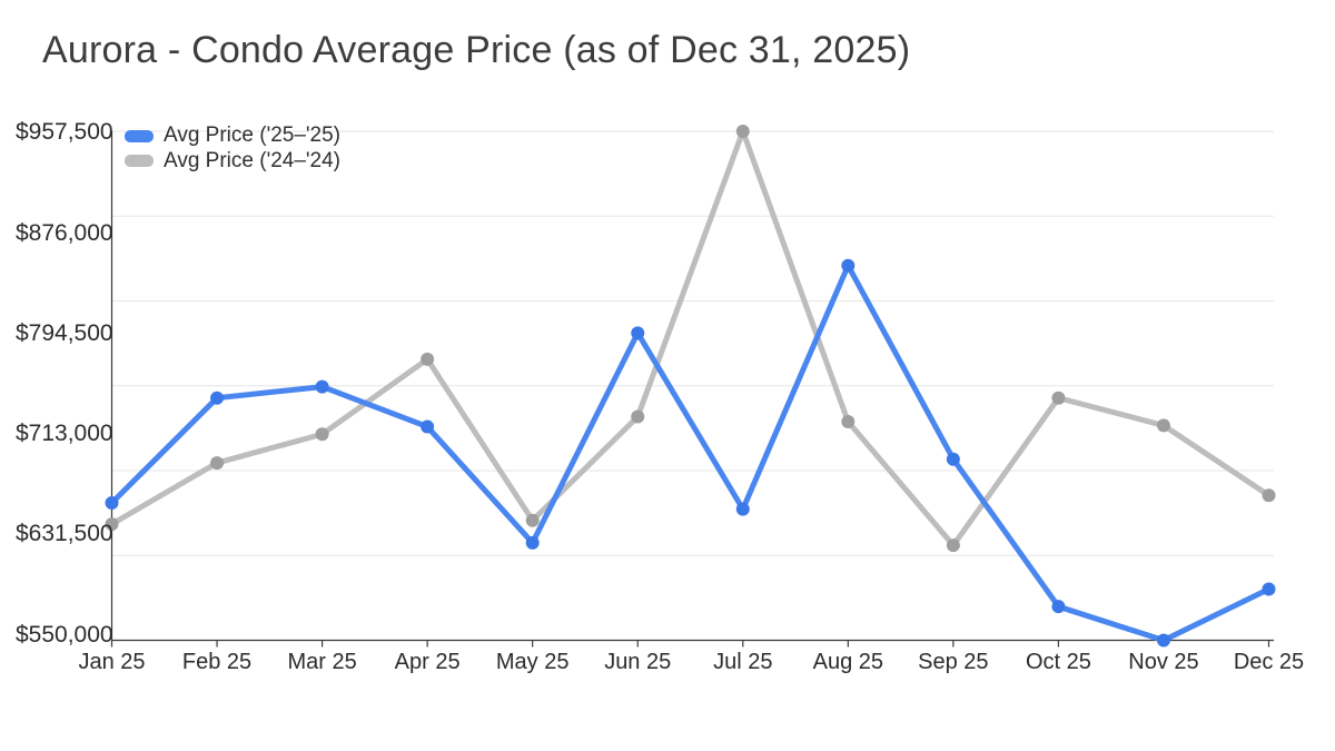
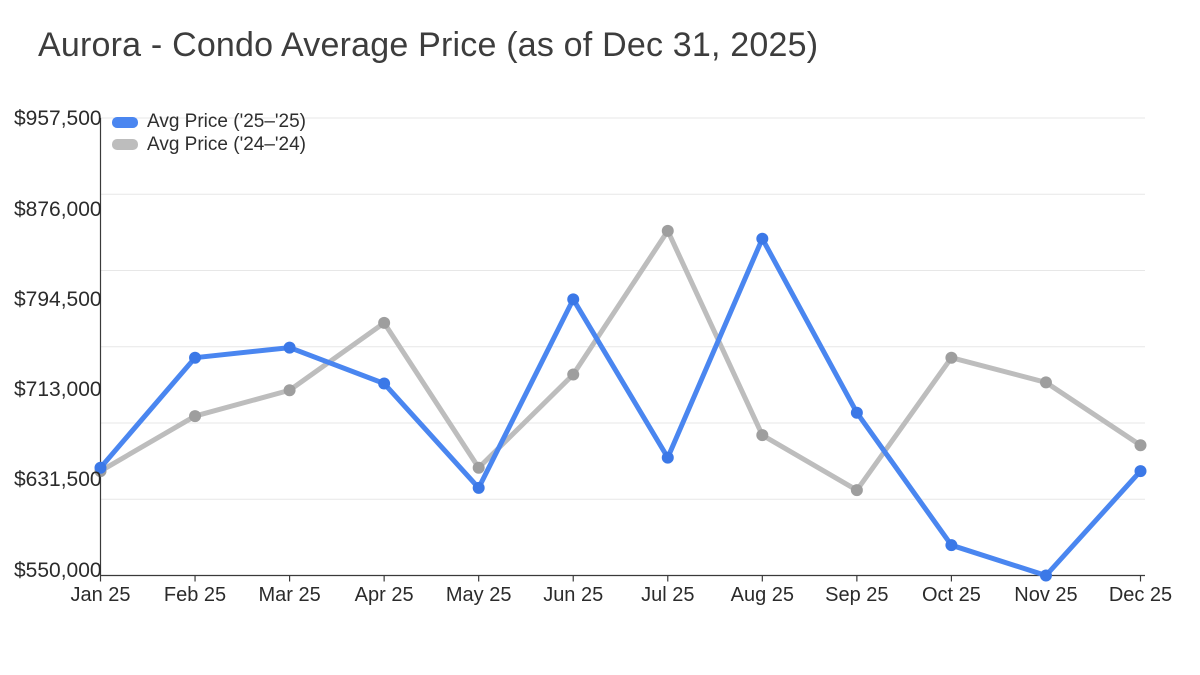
Avg Price ('25–'25)/Jan 25: $660000 -> $646000
Avg Price ('24–'24)/Jul 25: $958000 -> $857000
Avg Price ('24–'24)/Aug 25: $725000 -> $675000
Avg Price ('25–'25)/Dec 25: $591000 -> $643000
